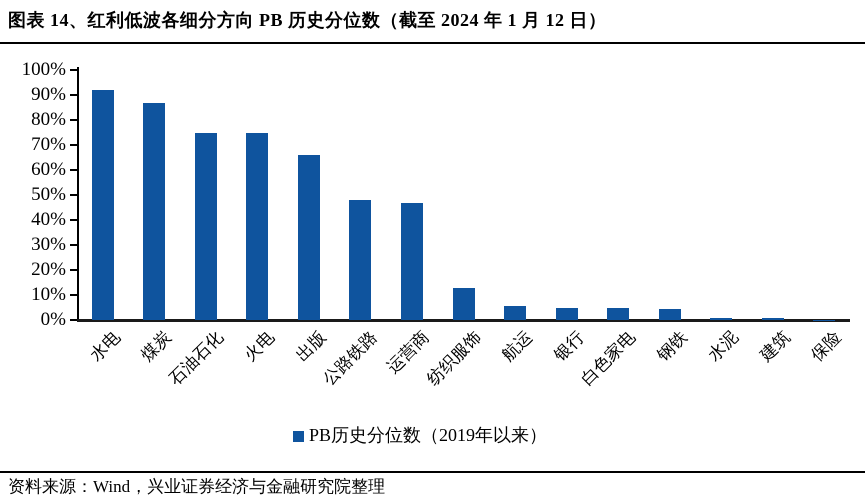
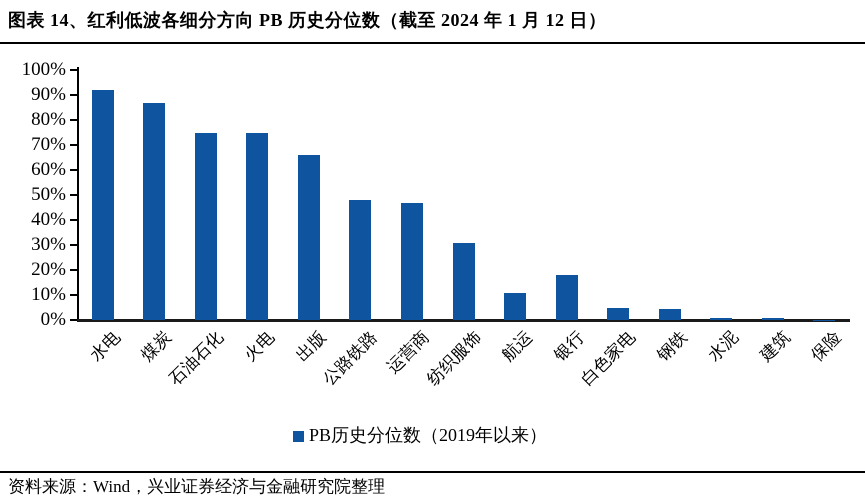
纺织服饰: 13% -> 31%
航运: 6% -> 11%
银行: 5% -> 18%
